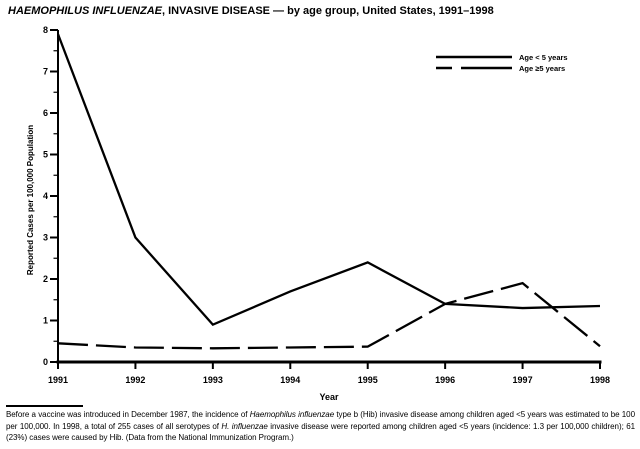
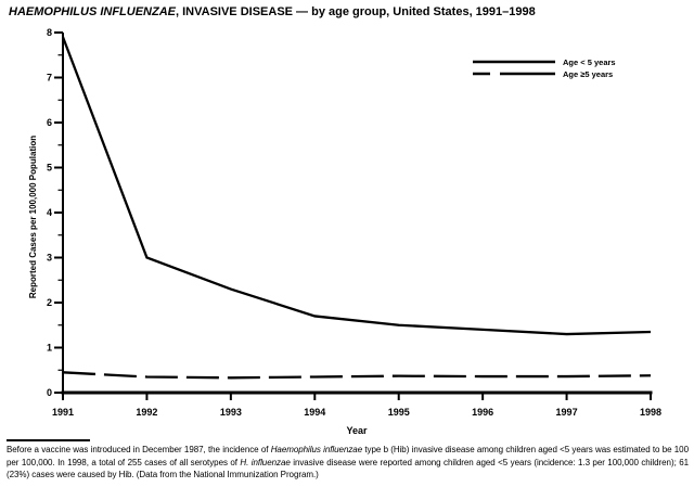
Age < 5 years/1993: 0.9 -> 2.3
Age < 5 years/1995: 2.4 -> 1.5
Age ≥5 years/1996: 1.4 -> 0.4
Age ≥5 years/1997: 1.9 -> 0.4
